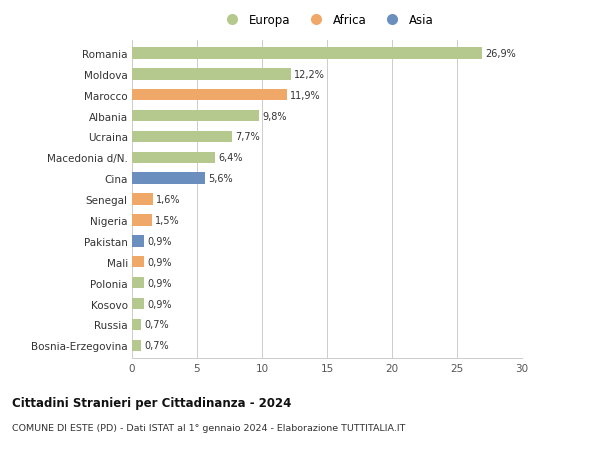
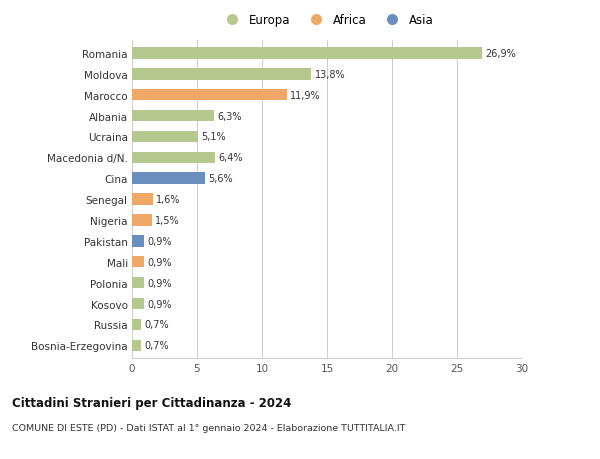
Moldova: 12,2% -> 13,8%
Albania: 9,8% -> 6,3%
Ucraina: 7,7% -> 5,1%
